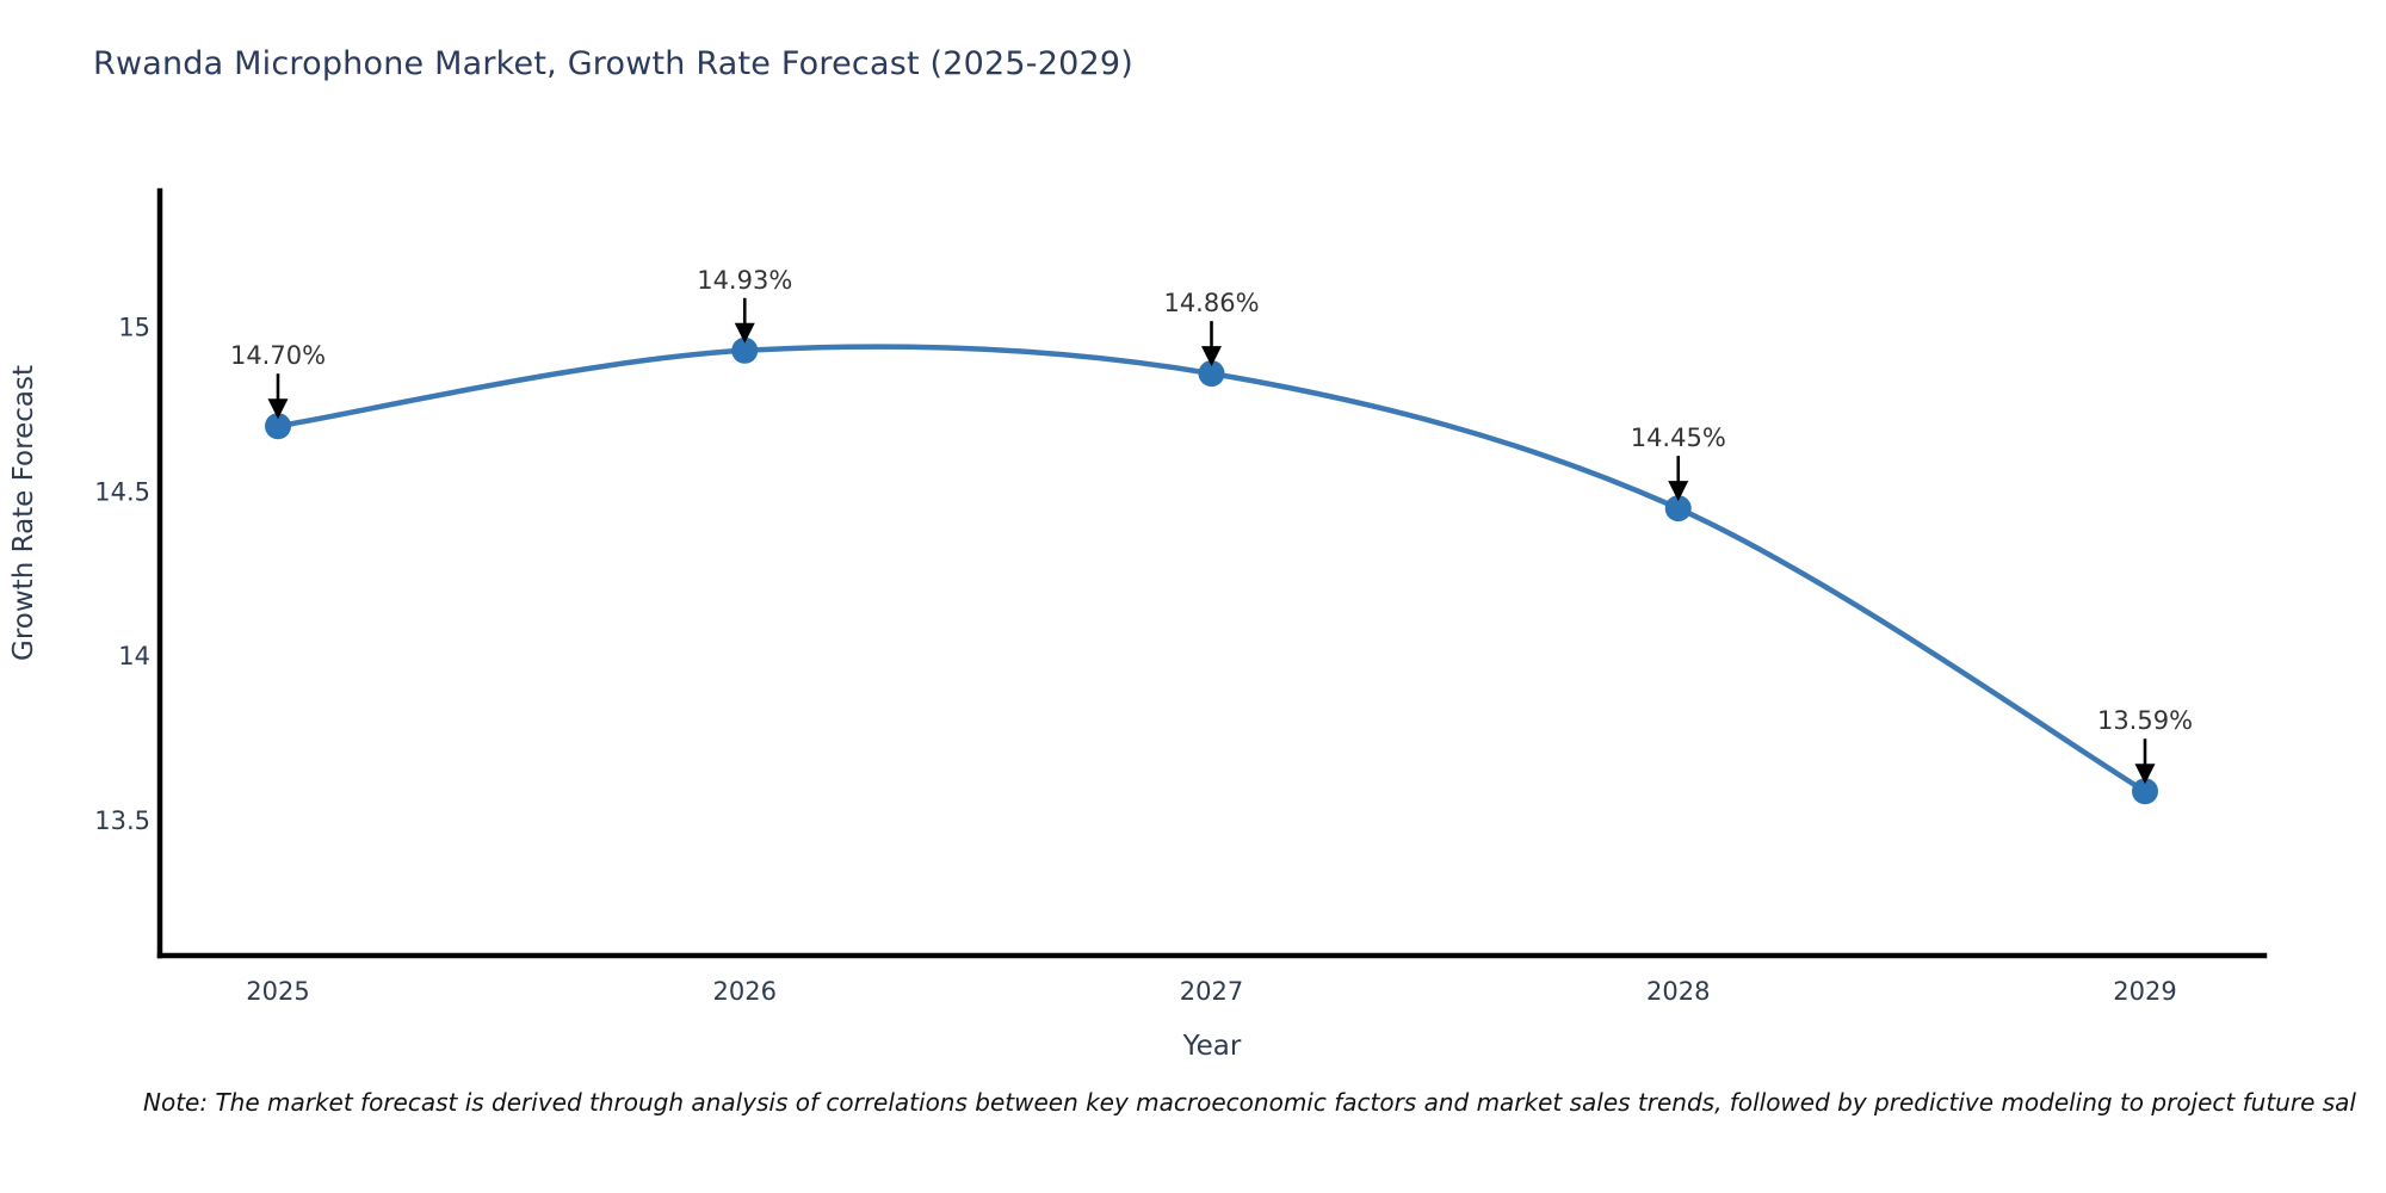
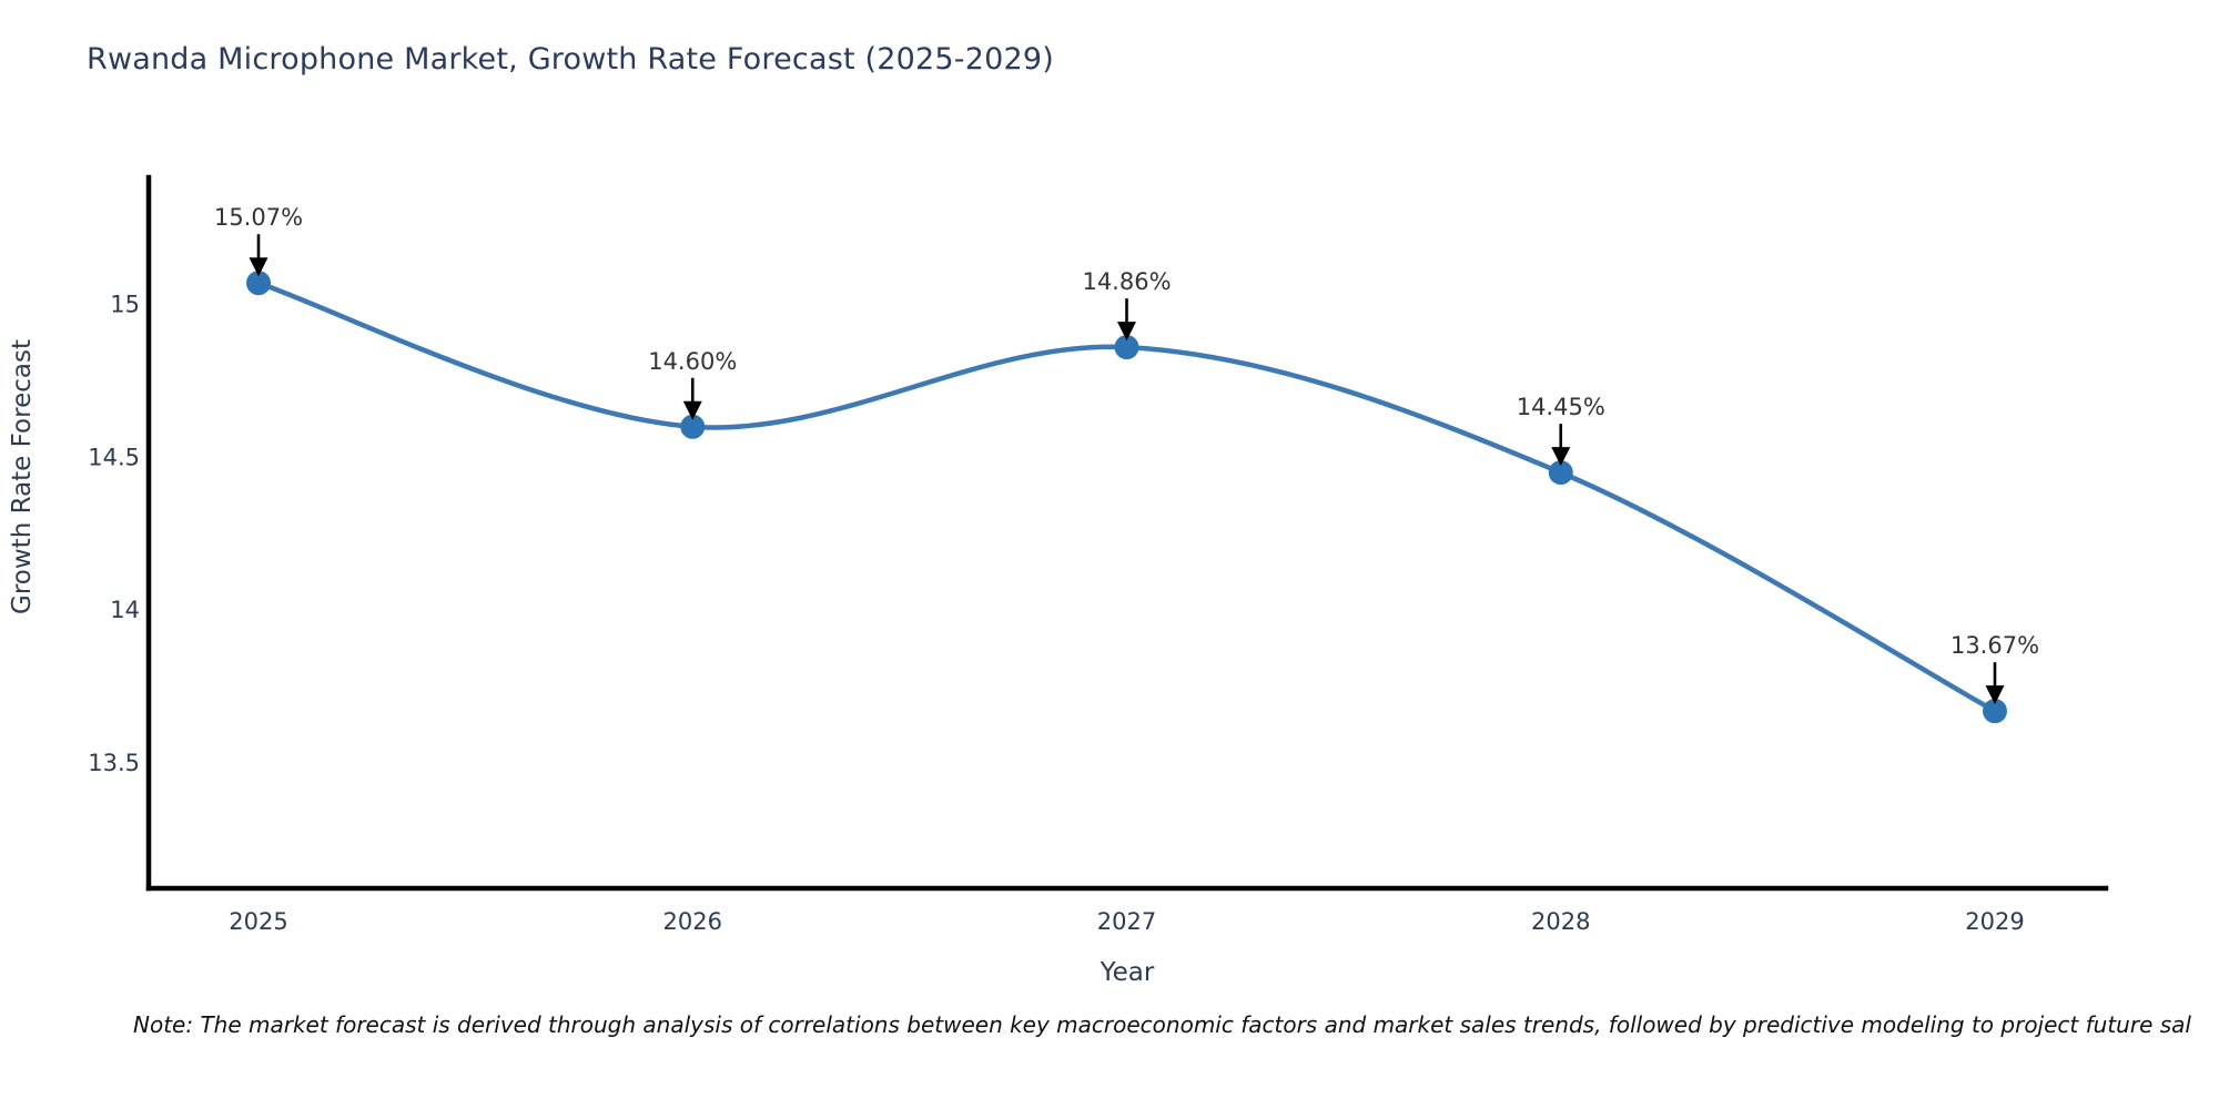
2025: 14.70% -> 15.07%
2026: 14.93% -> 14.60%
2029: 13.59% -> 13.67%
